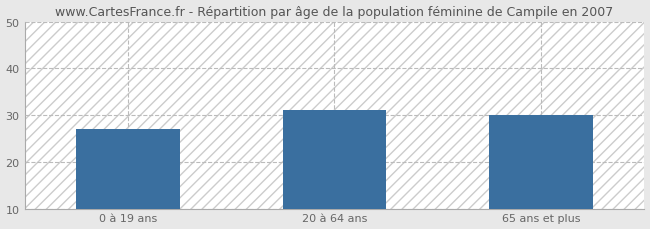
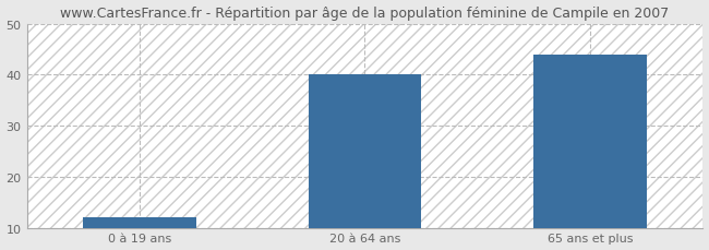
0 à 19 ans: 27 -> 12
20 à 64 ans: 31 -> 40
65 ans et plus: 30 -> 44
